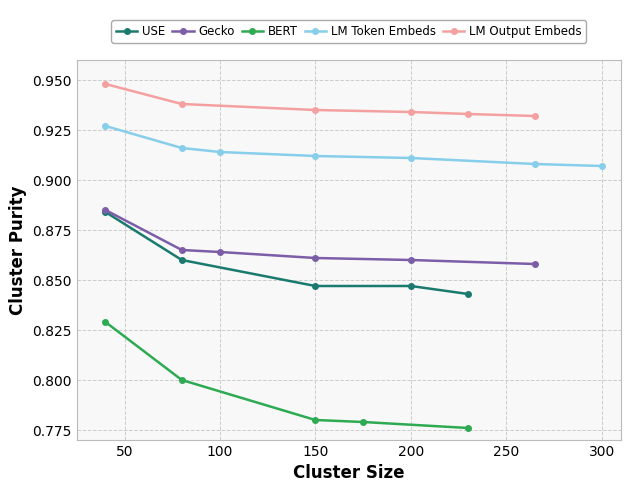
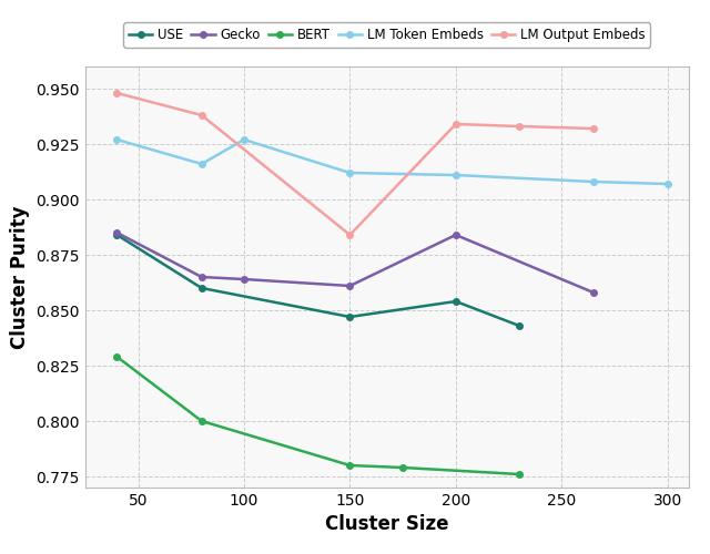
LM Token Embeds/100: 0.914 -> 0.927
LM Output Embeds/150: 0.935 -> 0.884
USE/200: 0.847 -> 0.854
Gecko/200: 0.860 -> 0.884
